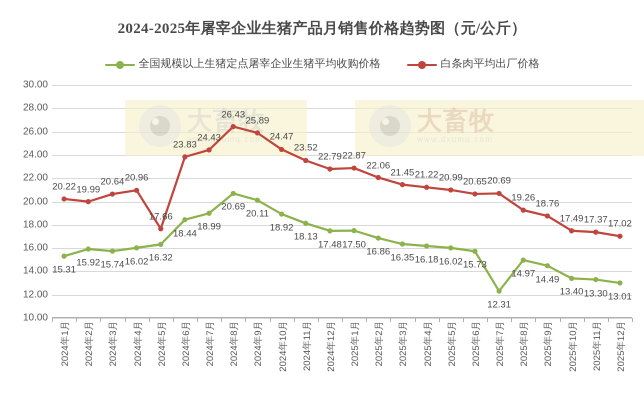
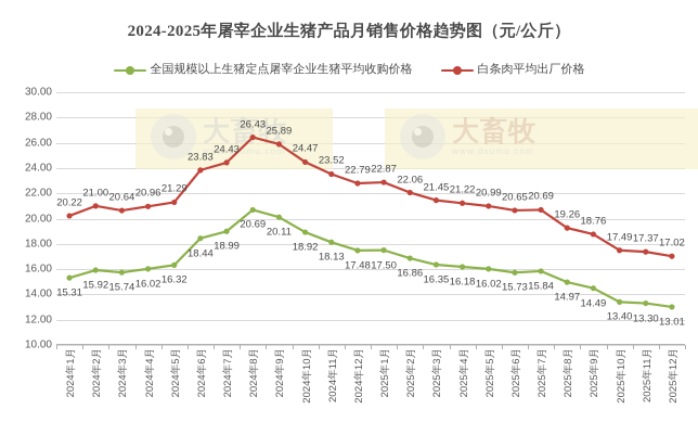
白条肉平均出厂价格/2024年2月: 19.99 -> 21.00
白条肉平均出厂价格/2024年5月: 17.66 -> 21.29
全国规模以上生猪定点屠宰企业生猪平均收购价格/2025年7月: 12.31 -> 15.84
